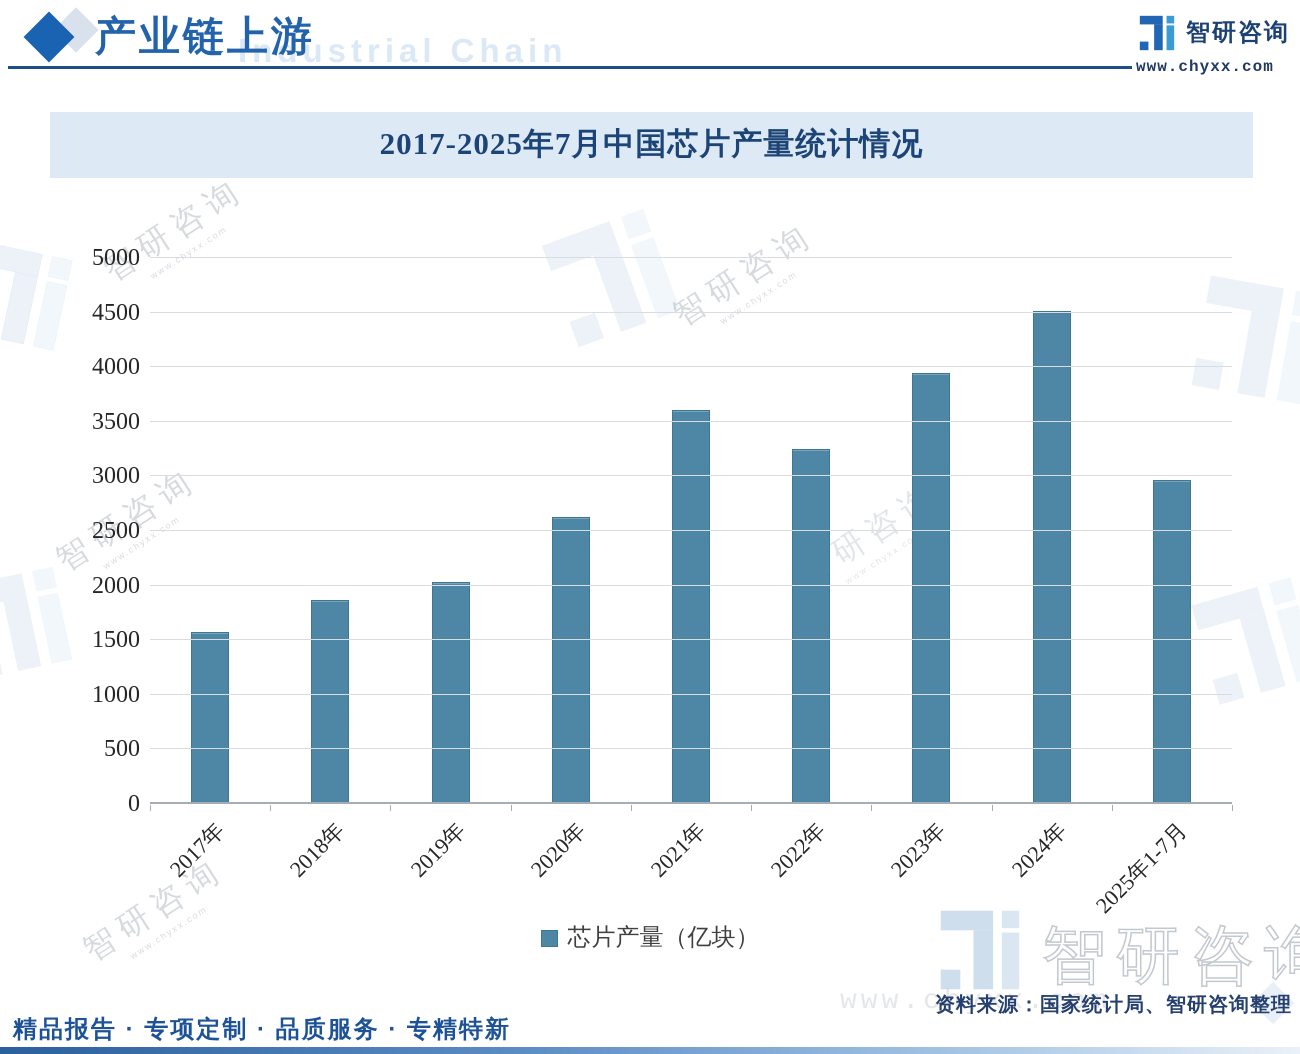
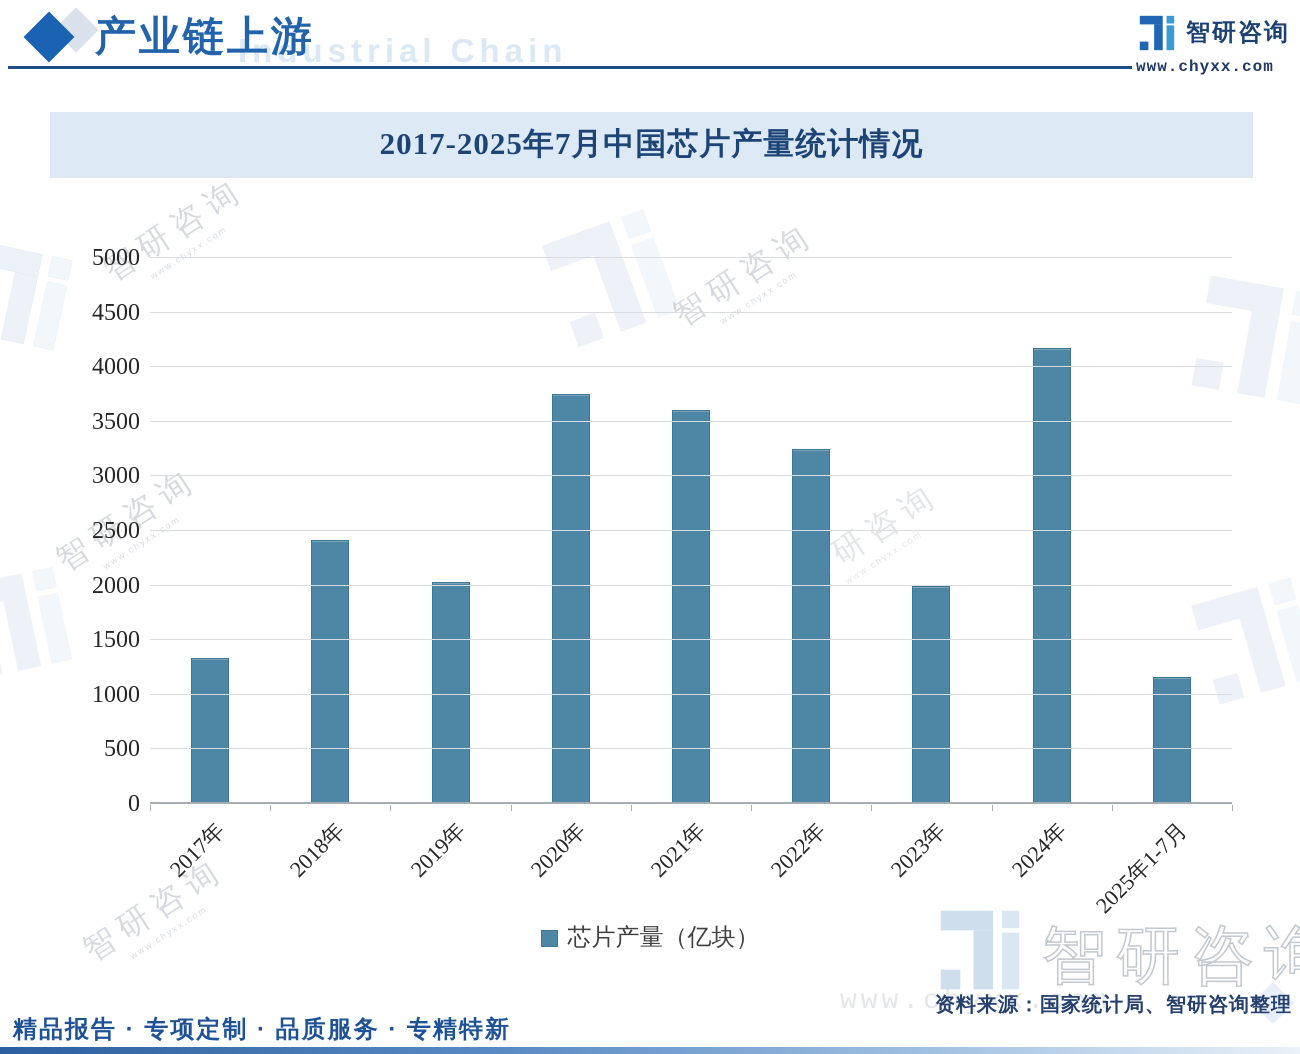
2017年: 1570 -> 1330
2018年: 1860 -> 2410
2020年: 2620 -> 3750
2023年: 3940 -> 1990
2024年: 4510 -> 4170
2025年1-7月: 2960 -> 1150
